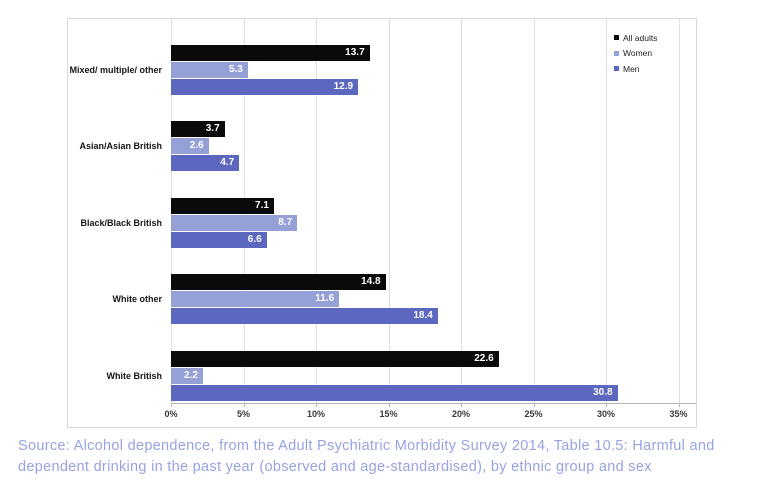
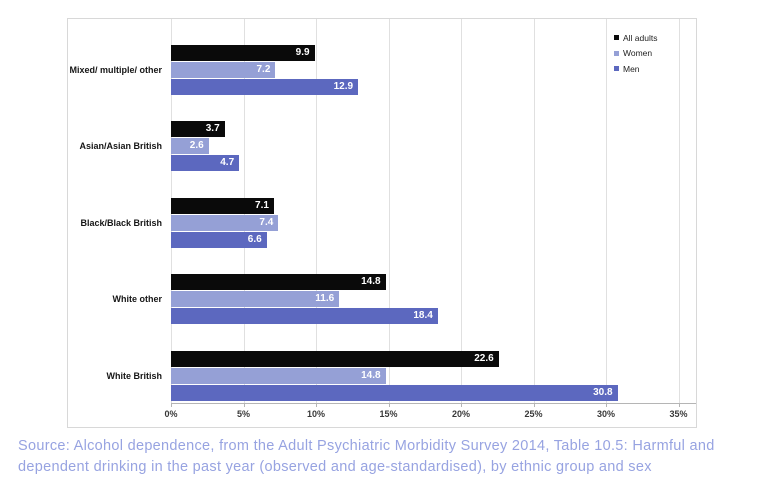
All adults/Mixed/ multiple/ other: 13.7 -> 9.9
Women/Mixed/ multiple/ other: 5.3 -> 7.2
Women/Black/Black British: 8.7 -> 7.4
Women/White British: 2.2 -> 14.8
